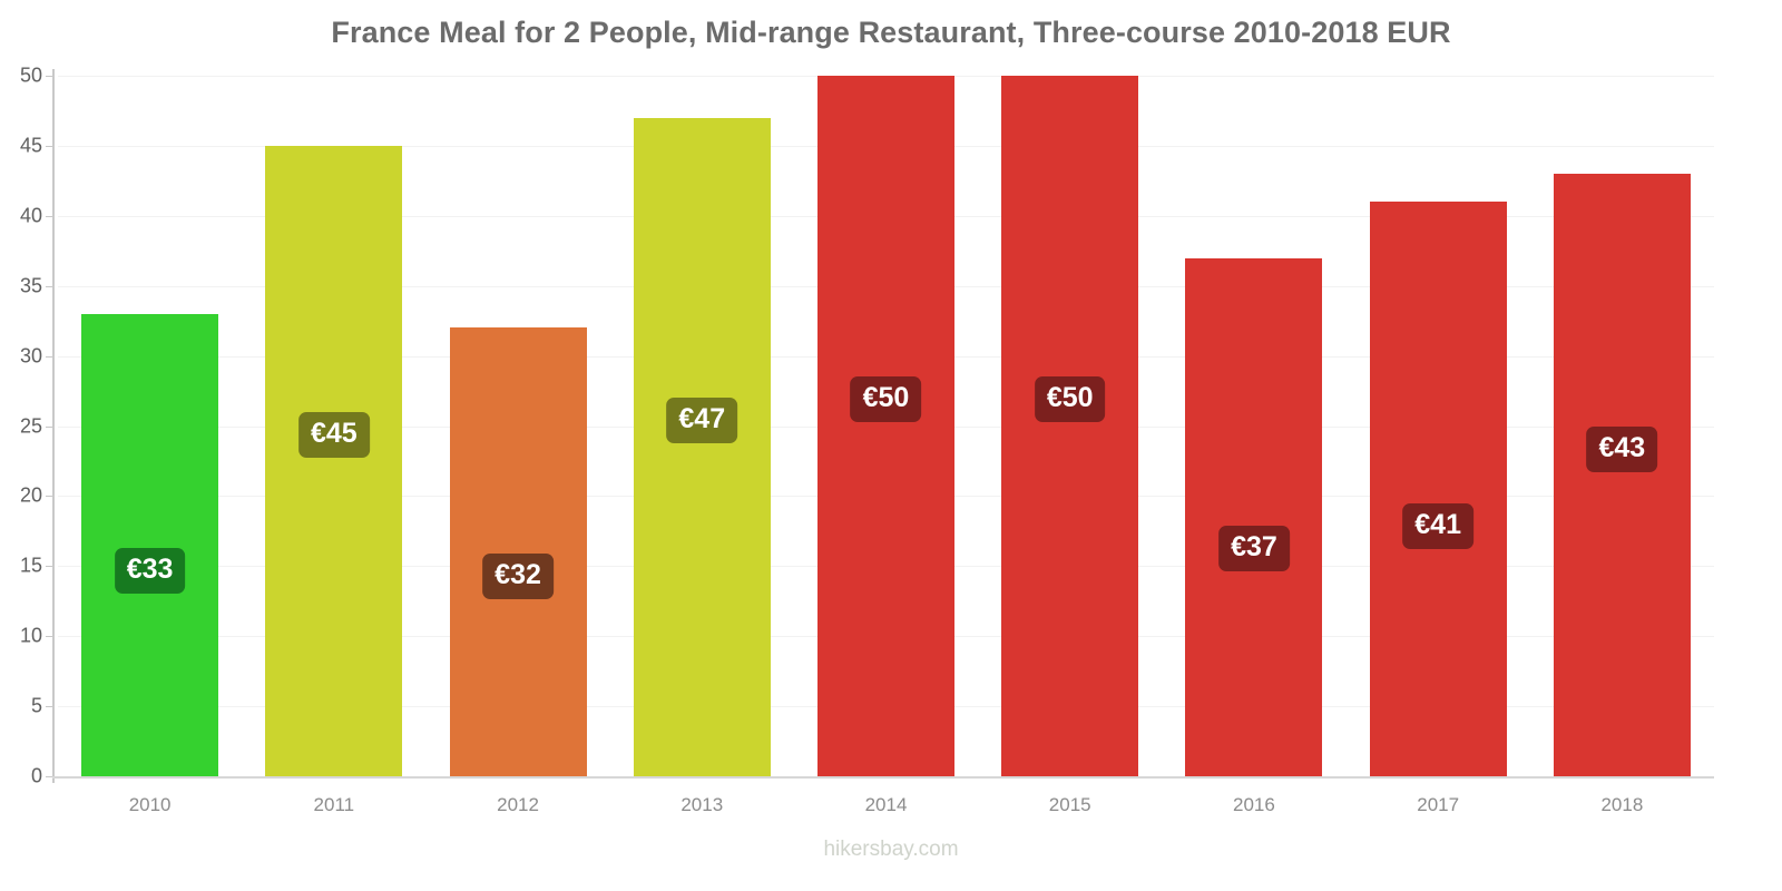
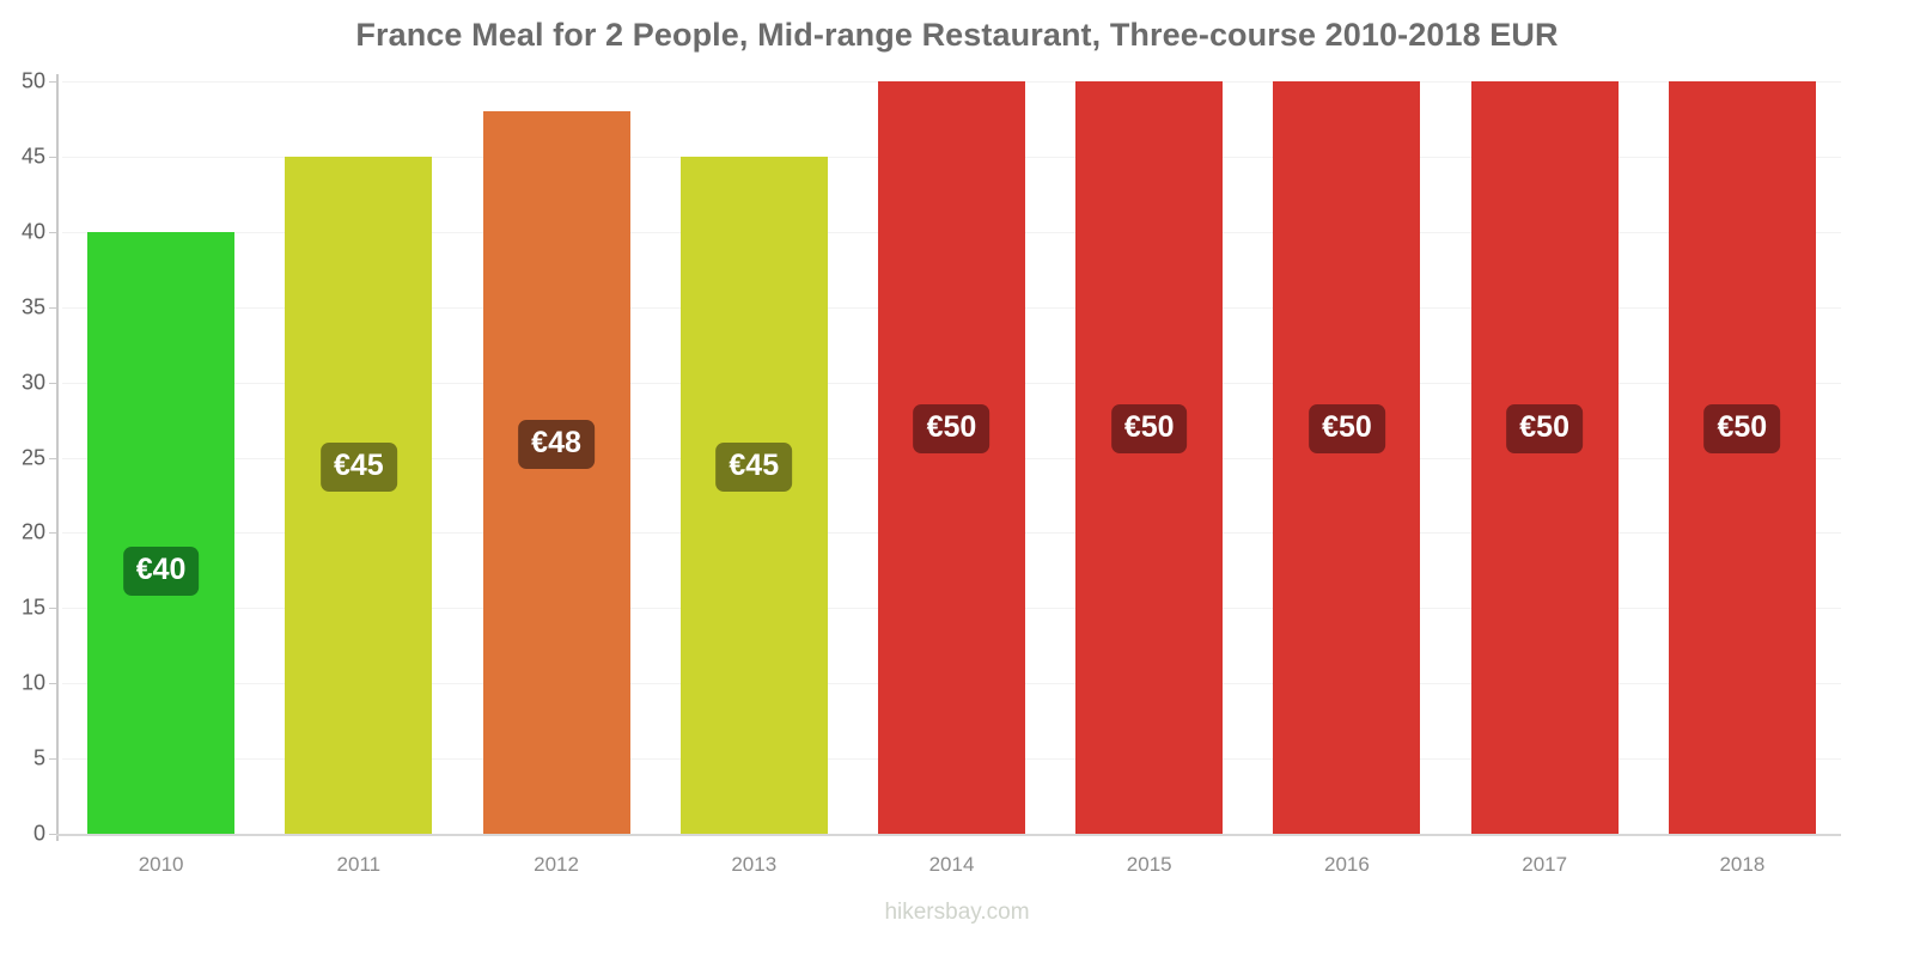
2010: €33 -> €40
2012: €32 -> €48
2013: €47 -> €45
2016: €37 -> €50
2017: €41 -> €50
2018: €43 -> €50
